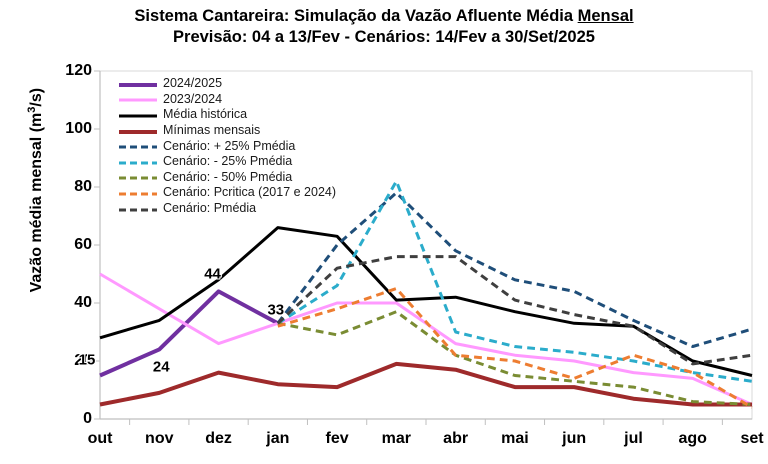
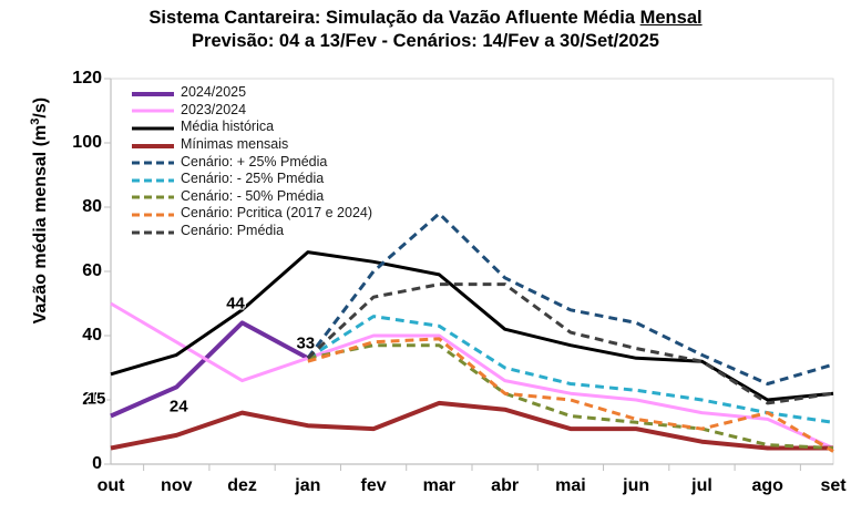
Cenário: - 50% Pmédia/fev: 29 -> 37
Média histórica/mar: 41 -> 59
Cenário: - 25% Pmédia/mar: 82 -> 43
Cenário: Pcritica (2017 e 2024)/mar: 45 -> 39
Cenário: Pcritica (2017 e 2024)/jul: 22 -> 11
Média histórica/set: 15 -> 22
